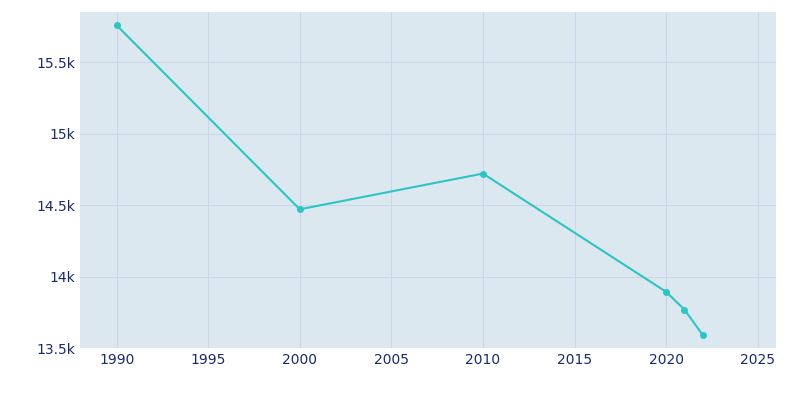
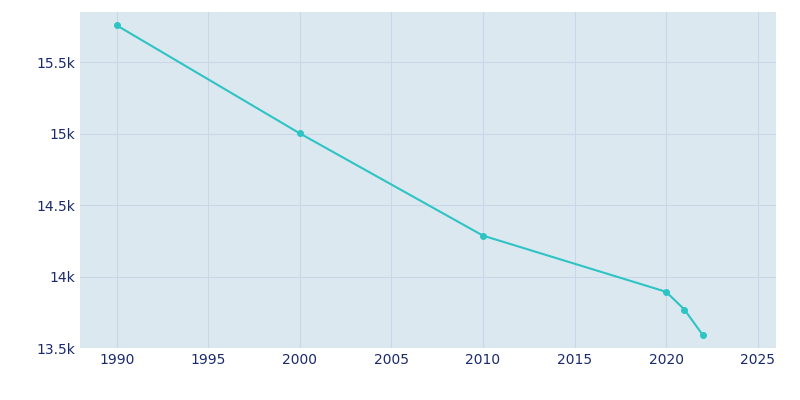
2000: 14.47k -> 15.00k
2010: 14.72k -> 14.29k
